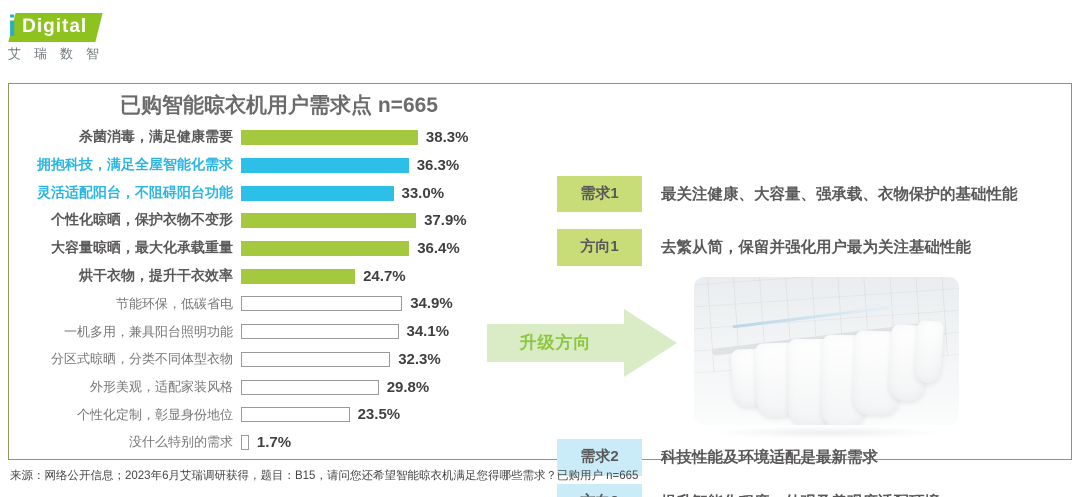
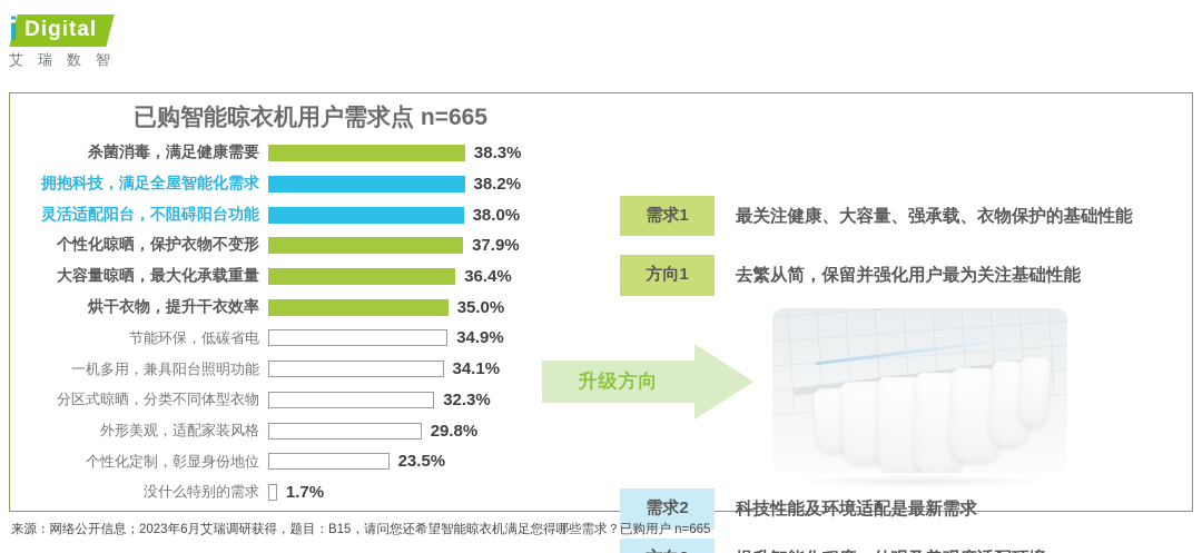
拥抱科技，满足全屋智能化需求: 36.3% -> 38.2%
灵活适配阳台，不阻碍阳台功能: 33.0% -> 38.0%
烘干衣物，提升干衣效率: 24.7% -> 35.0%
